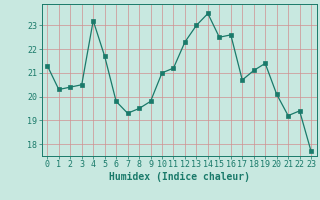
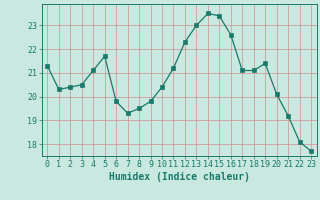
4: 23.2 -> 21.1
10: 21.0 -> 20.4
15: 22.5 -> 23.4
17: 20.7 -> 21.1
22: 19.4 -> 18.1
